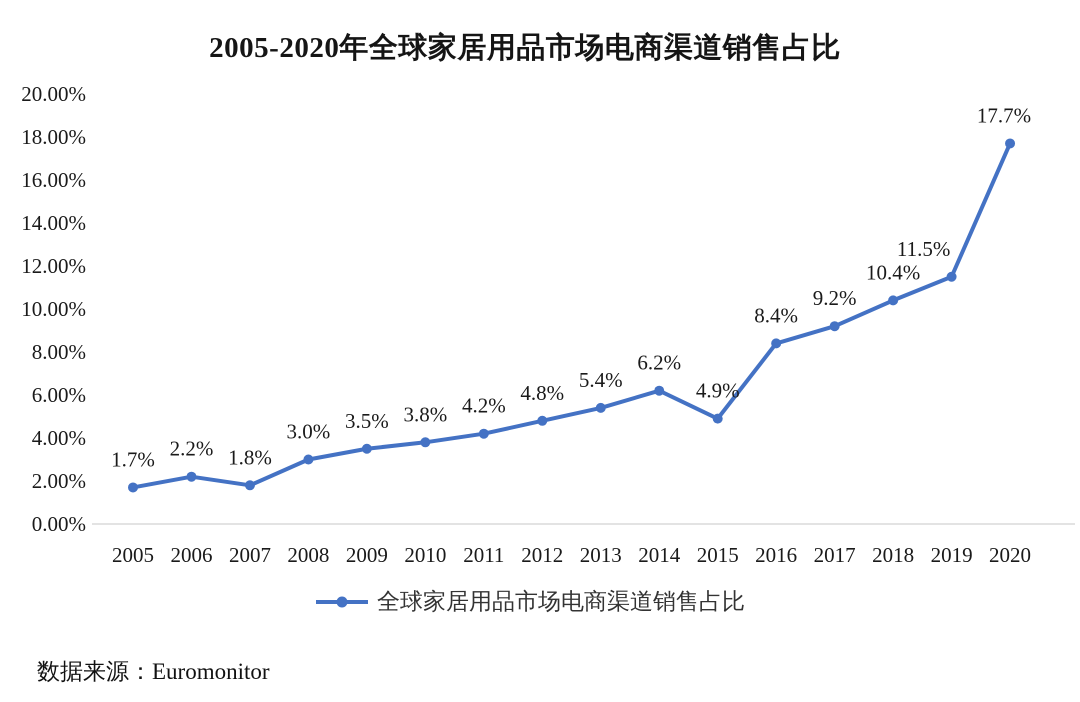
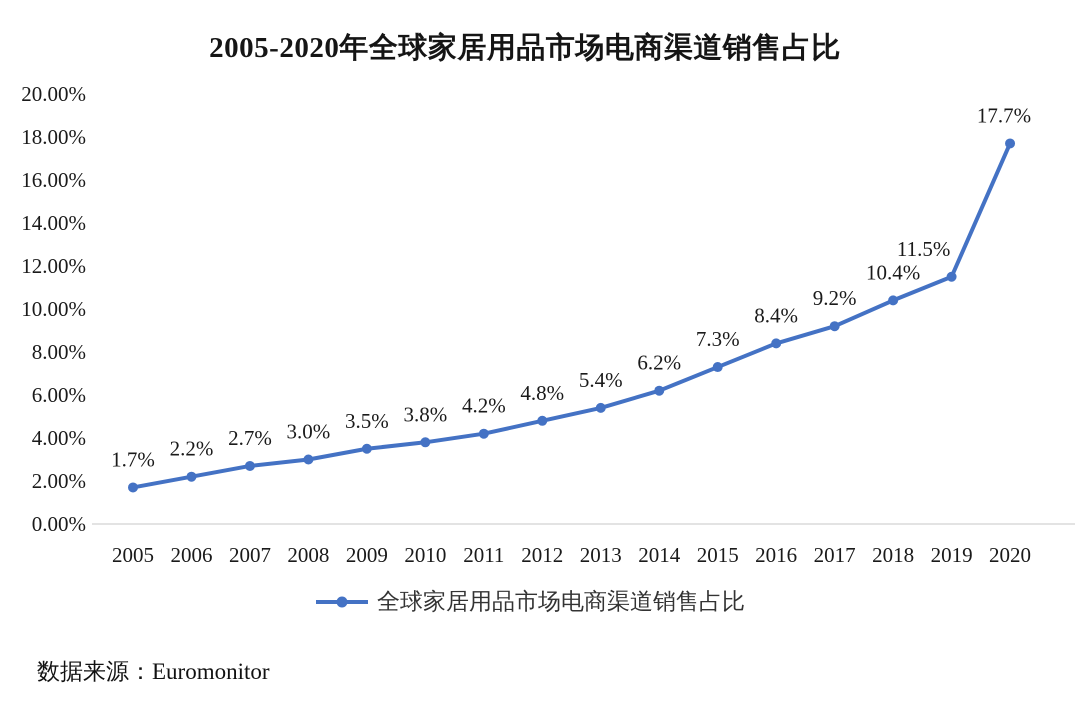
2007: 1.8% -> 2.7%
2015: 4.9% -> 7.3%
